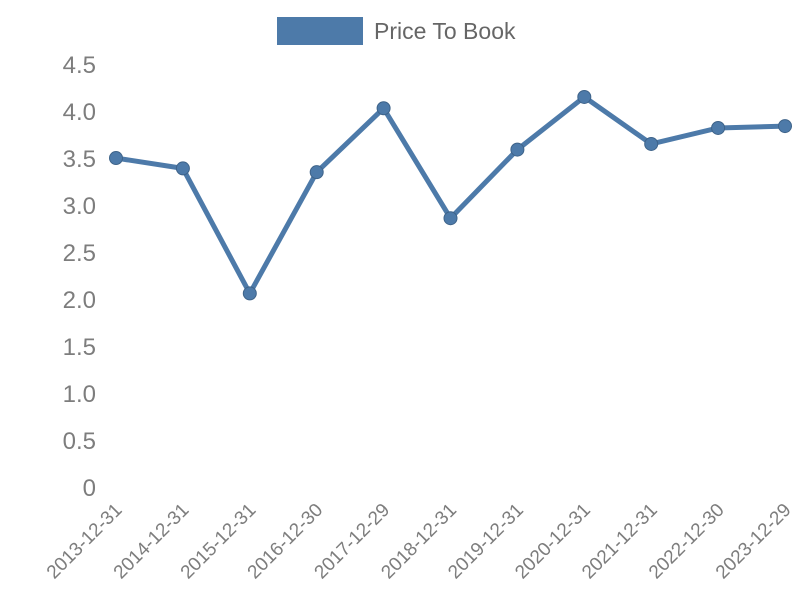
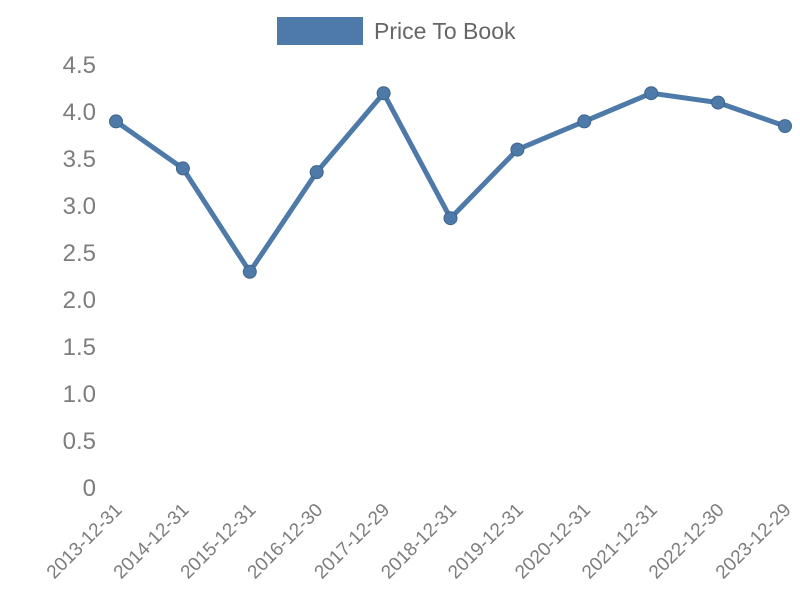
2013-12-31: 3.5 -> 3.9
2015-12-31: 2.1 -> 2.3
2017-12-29: 4.0 -> 4.2
2020-12-31: 4.2 -> 3.9
2021-12-31: 3.7 -> 4.2
2022-12-30: 3.8 -> 4.1
